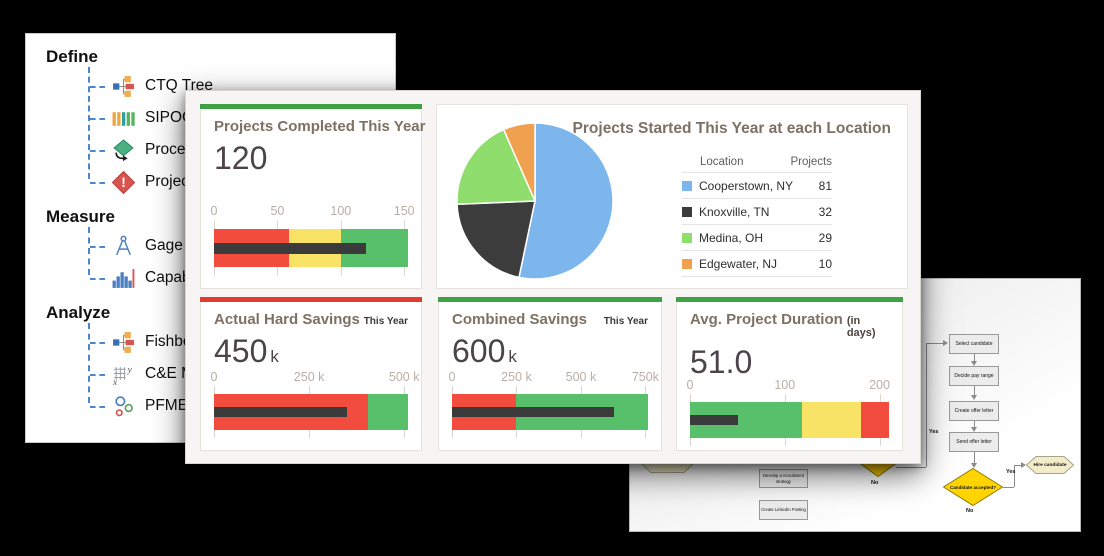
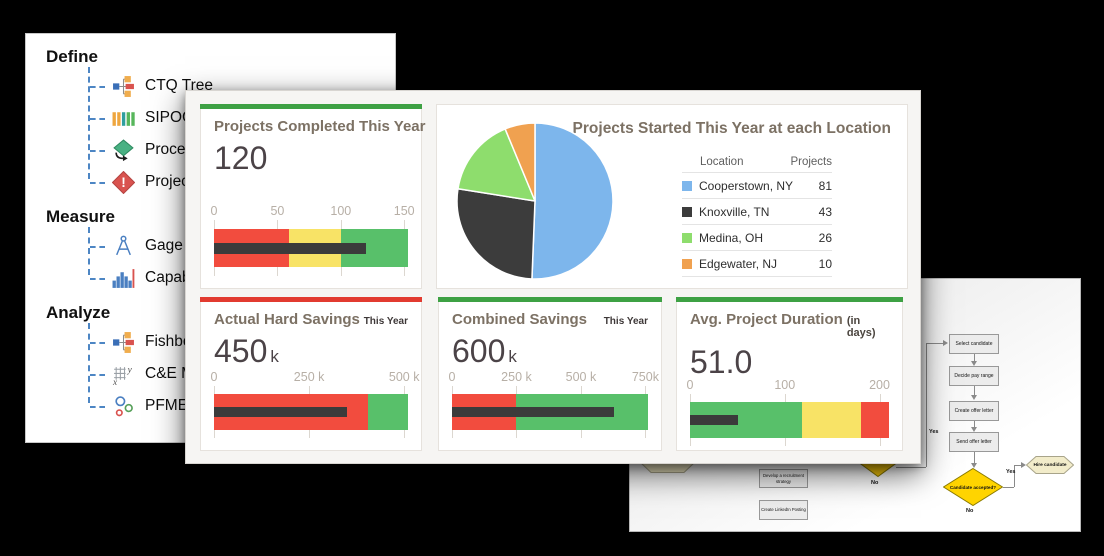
Projects Started This Year at each Location/Knoxville, TN: 32 -> 43
Projects Started This Year at each Location/Medina, OH: 29 -> 26
